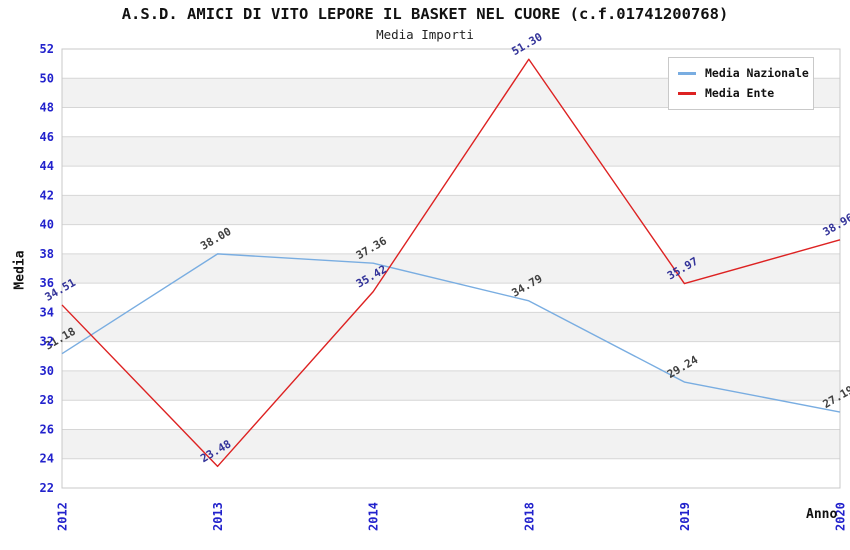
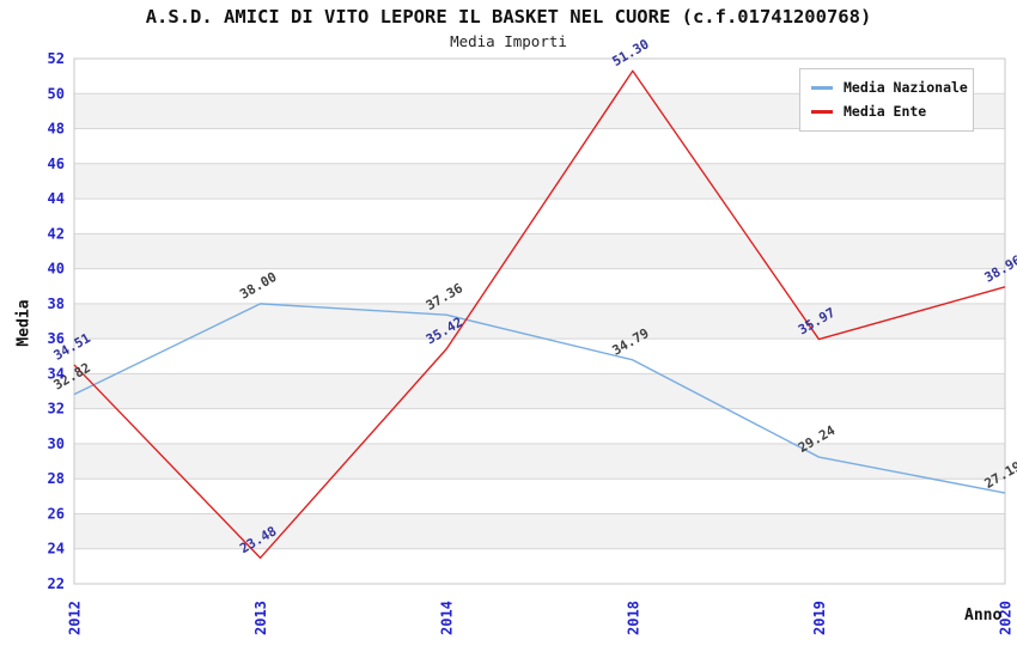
Media Nazionale/2012: 31.18 -> 32.82
